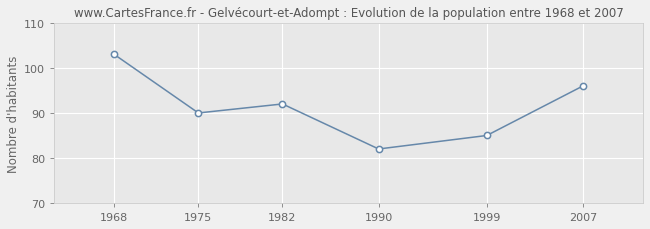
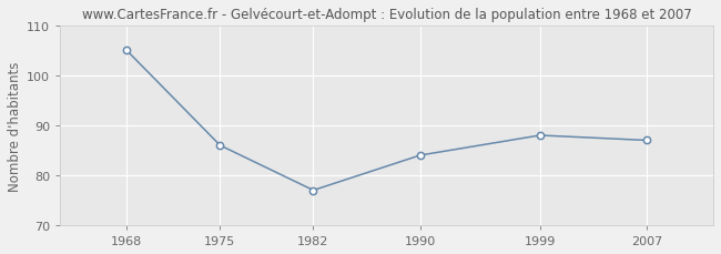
1968: 103 -> 105
1975: 90 -> 86
1982: 92 -> 77
1990: 82 -> 84
1999: 85 -> 88
2007: 96 -> 87
